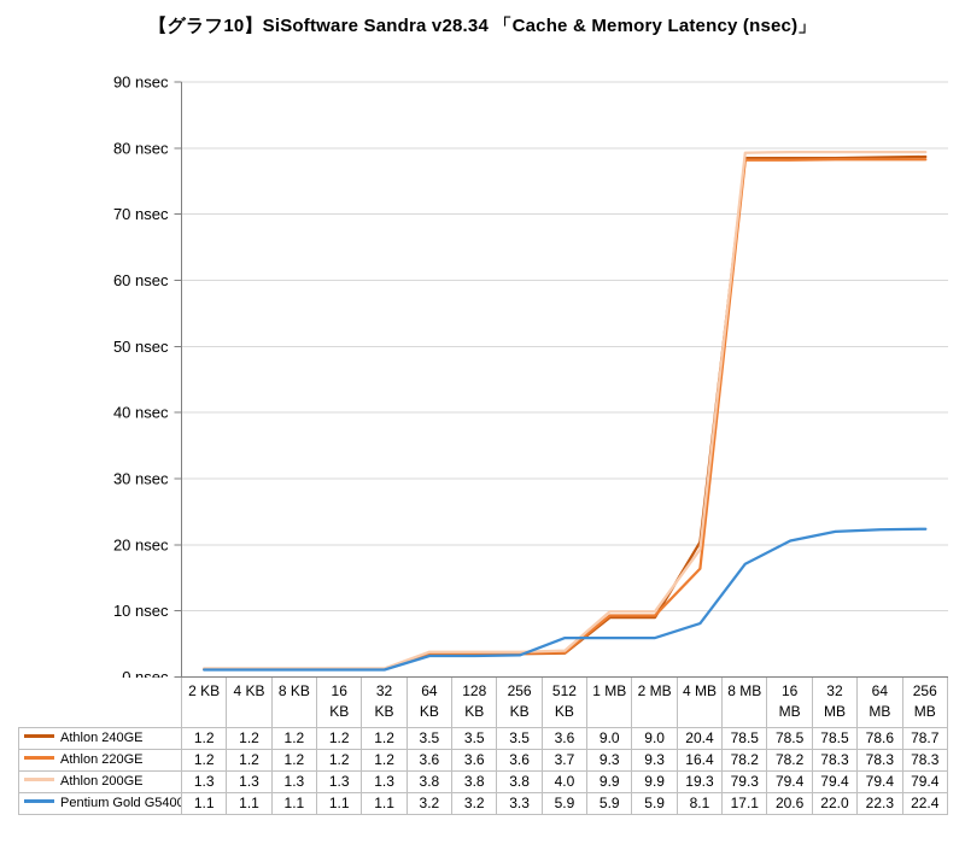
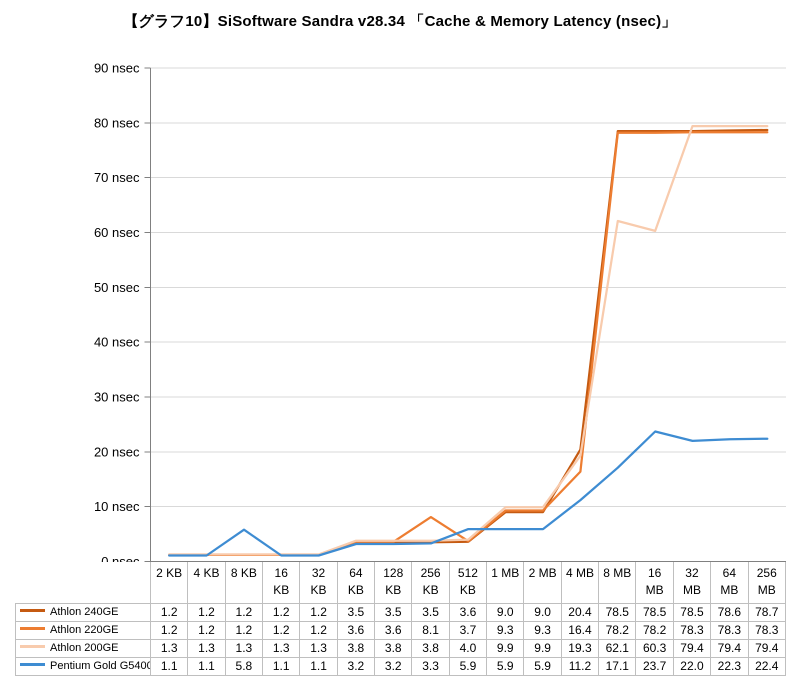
Pentium Gold G5400/8 KB: 1.1 -> 5.8
Athlon 220GE/256 KB: 3.6 -> 8.1
Pentium Gold G5400/4 MB: 8.1 -> 11.2
Athlon 200GE/8 MB: 79.3 -> 62.1
Athlon 200GE/16 MB: 79.4 -> 60.3
Pentium Gold G5400/16 MB: 20.6 -> 23.7
